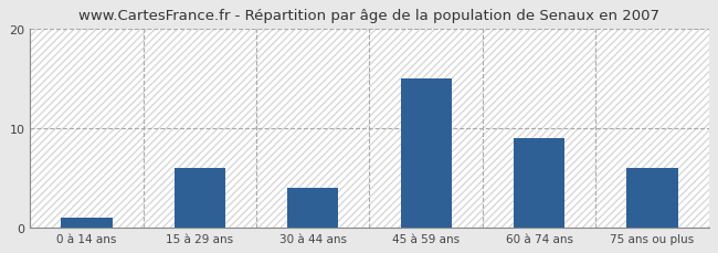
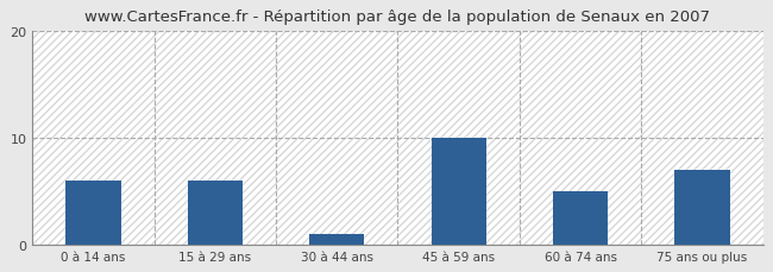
0 à 14 ans: 1 -> 6
30 à 44 ans: 4 -> 1
45 à 59 ans: 15 -> 10
60 à 74 ans: 9 -> 5
75 ans ou plus: 6 -> 7
